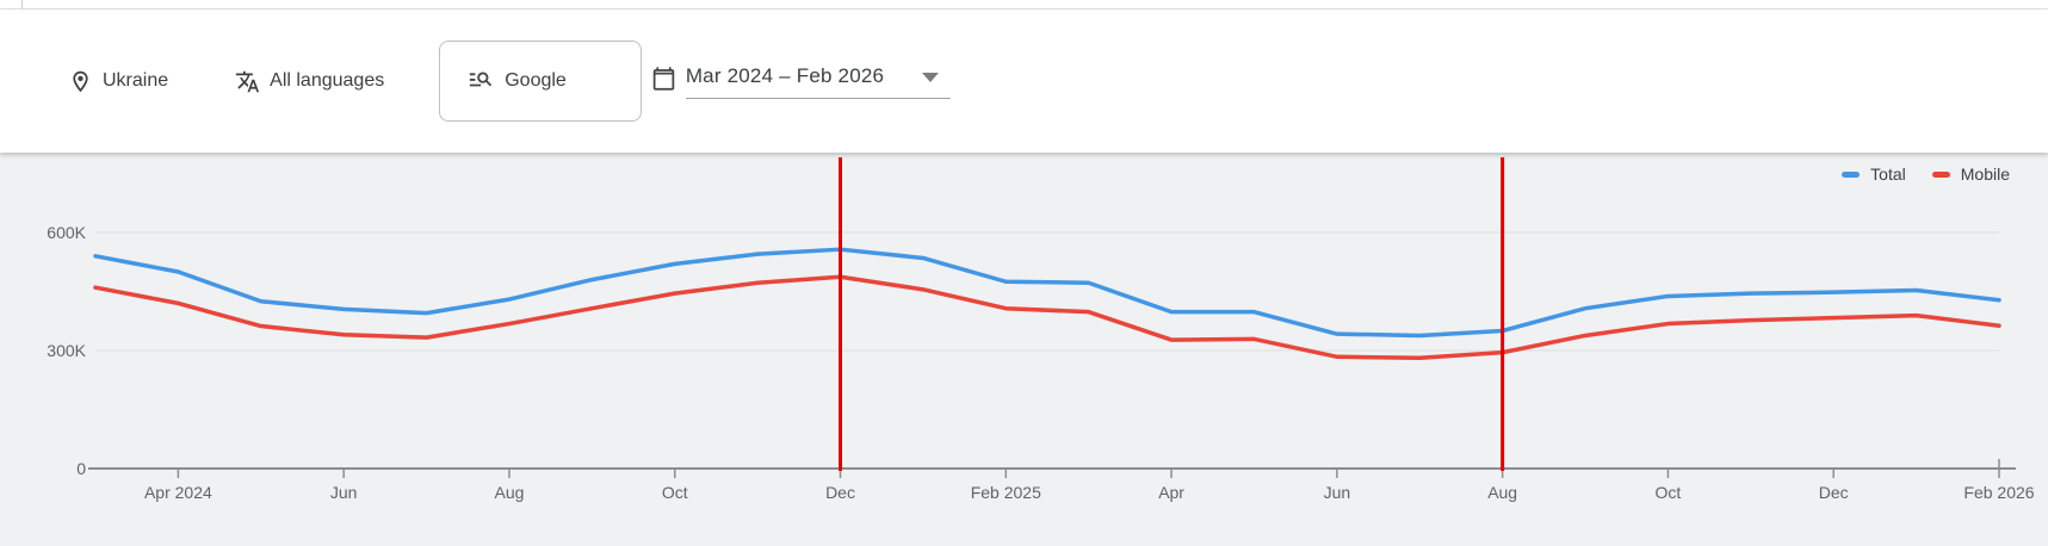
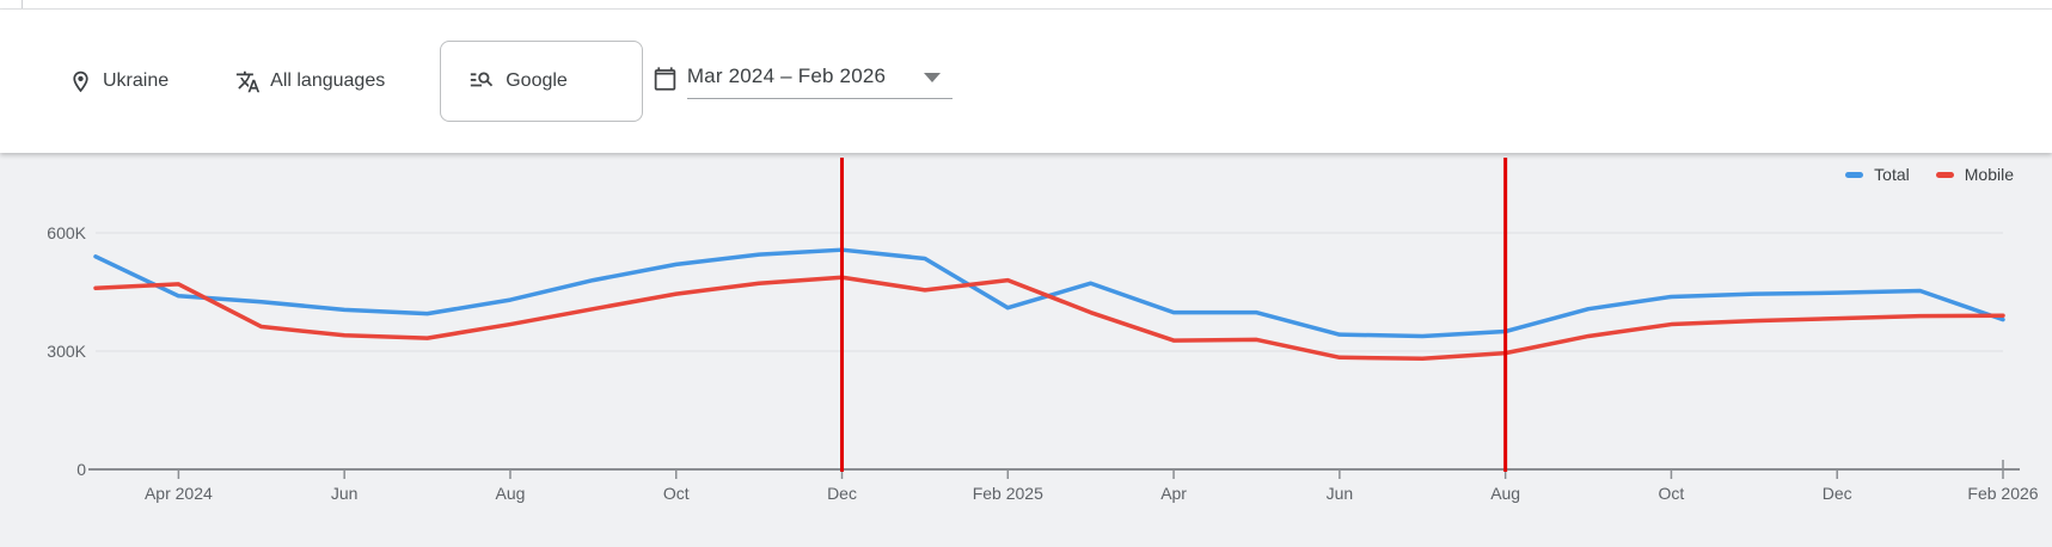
Total/Apr 2024: 500K -> 440K
Mobile/Apr 2024: 420K -> 470K
Total/Feb 2025: 480K -> 410K
Mobile/Feb 2025: 410K -> 480K
Total/Feb 2026: 430K -> 380K
Mobile/Feb 2026: 360K -> 390K
